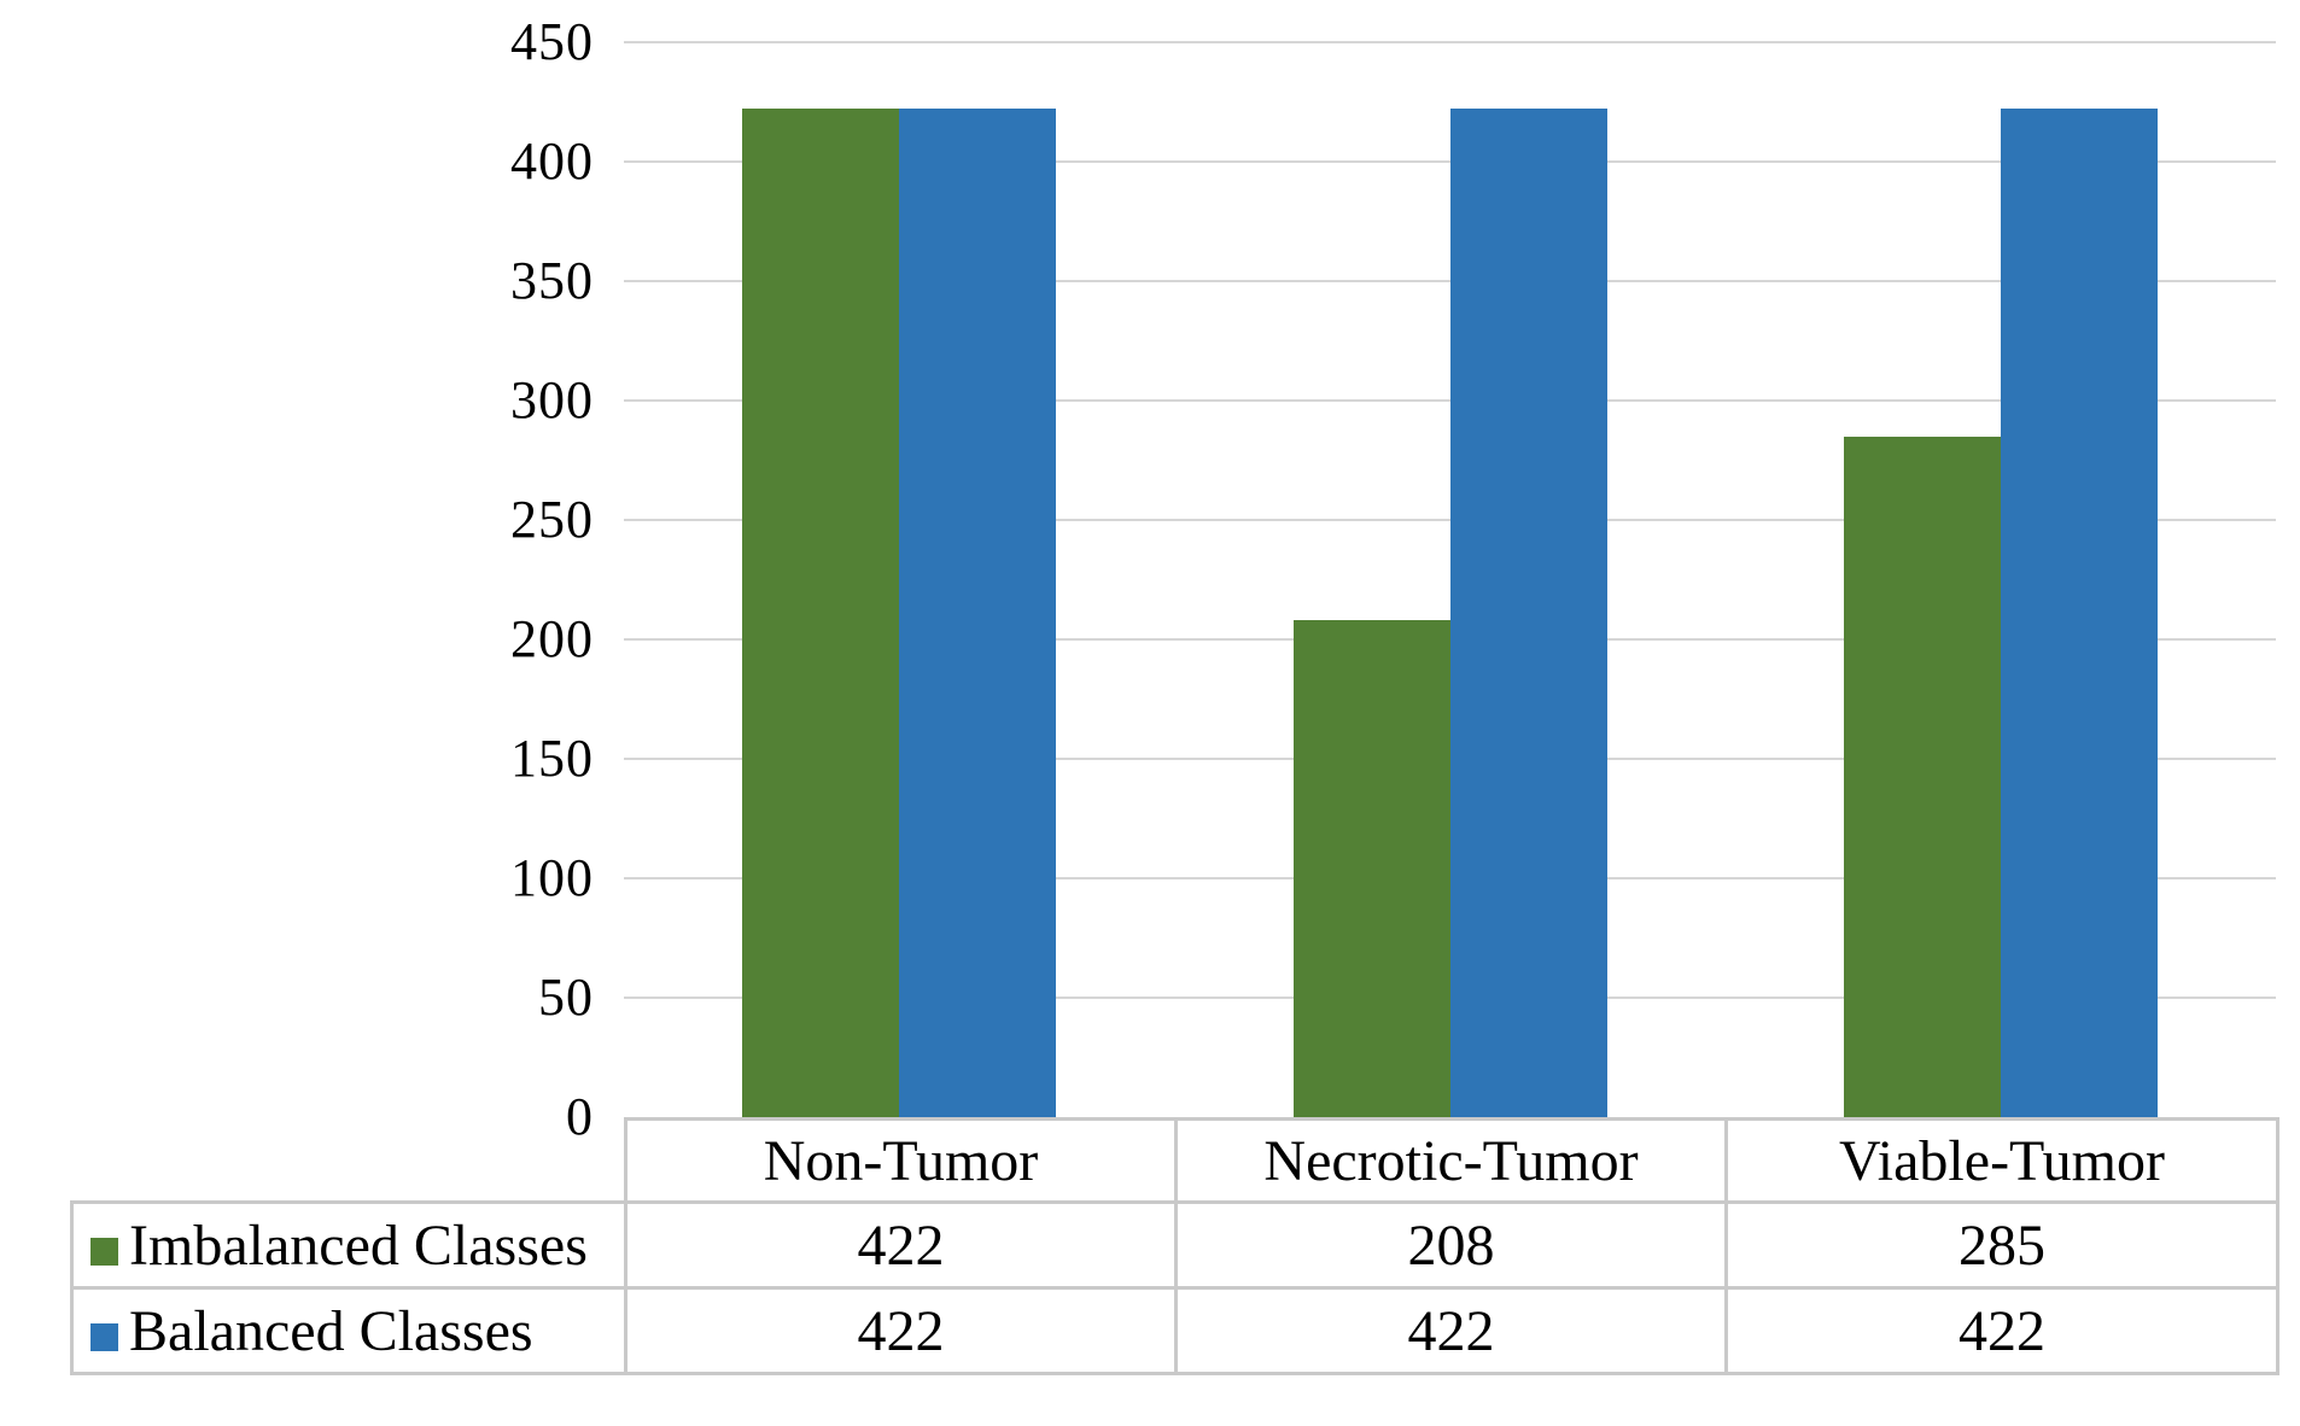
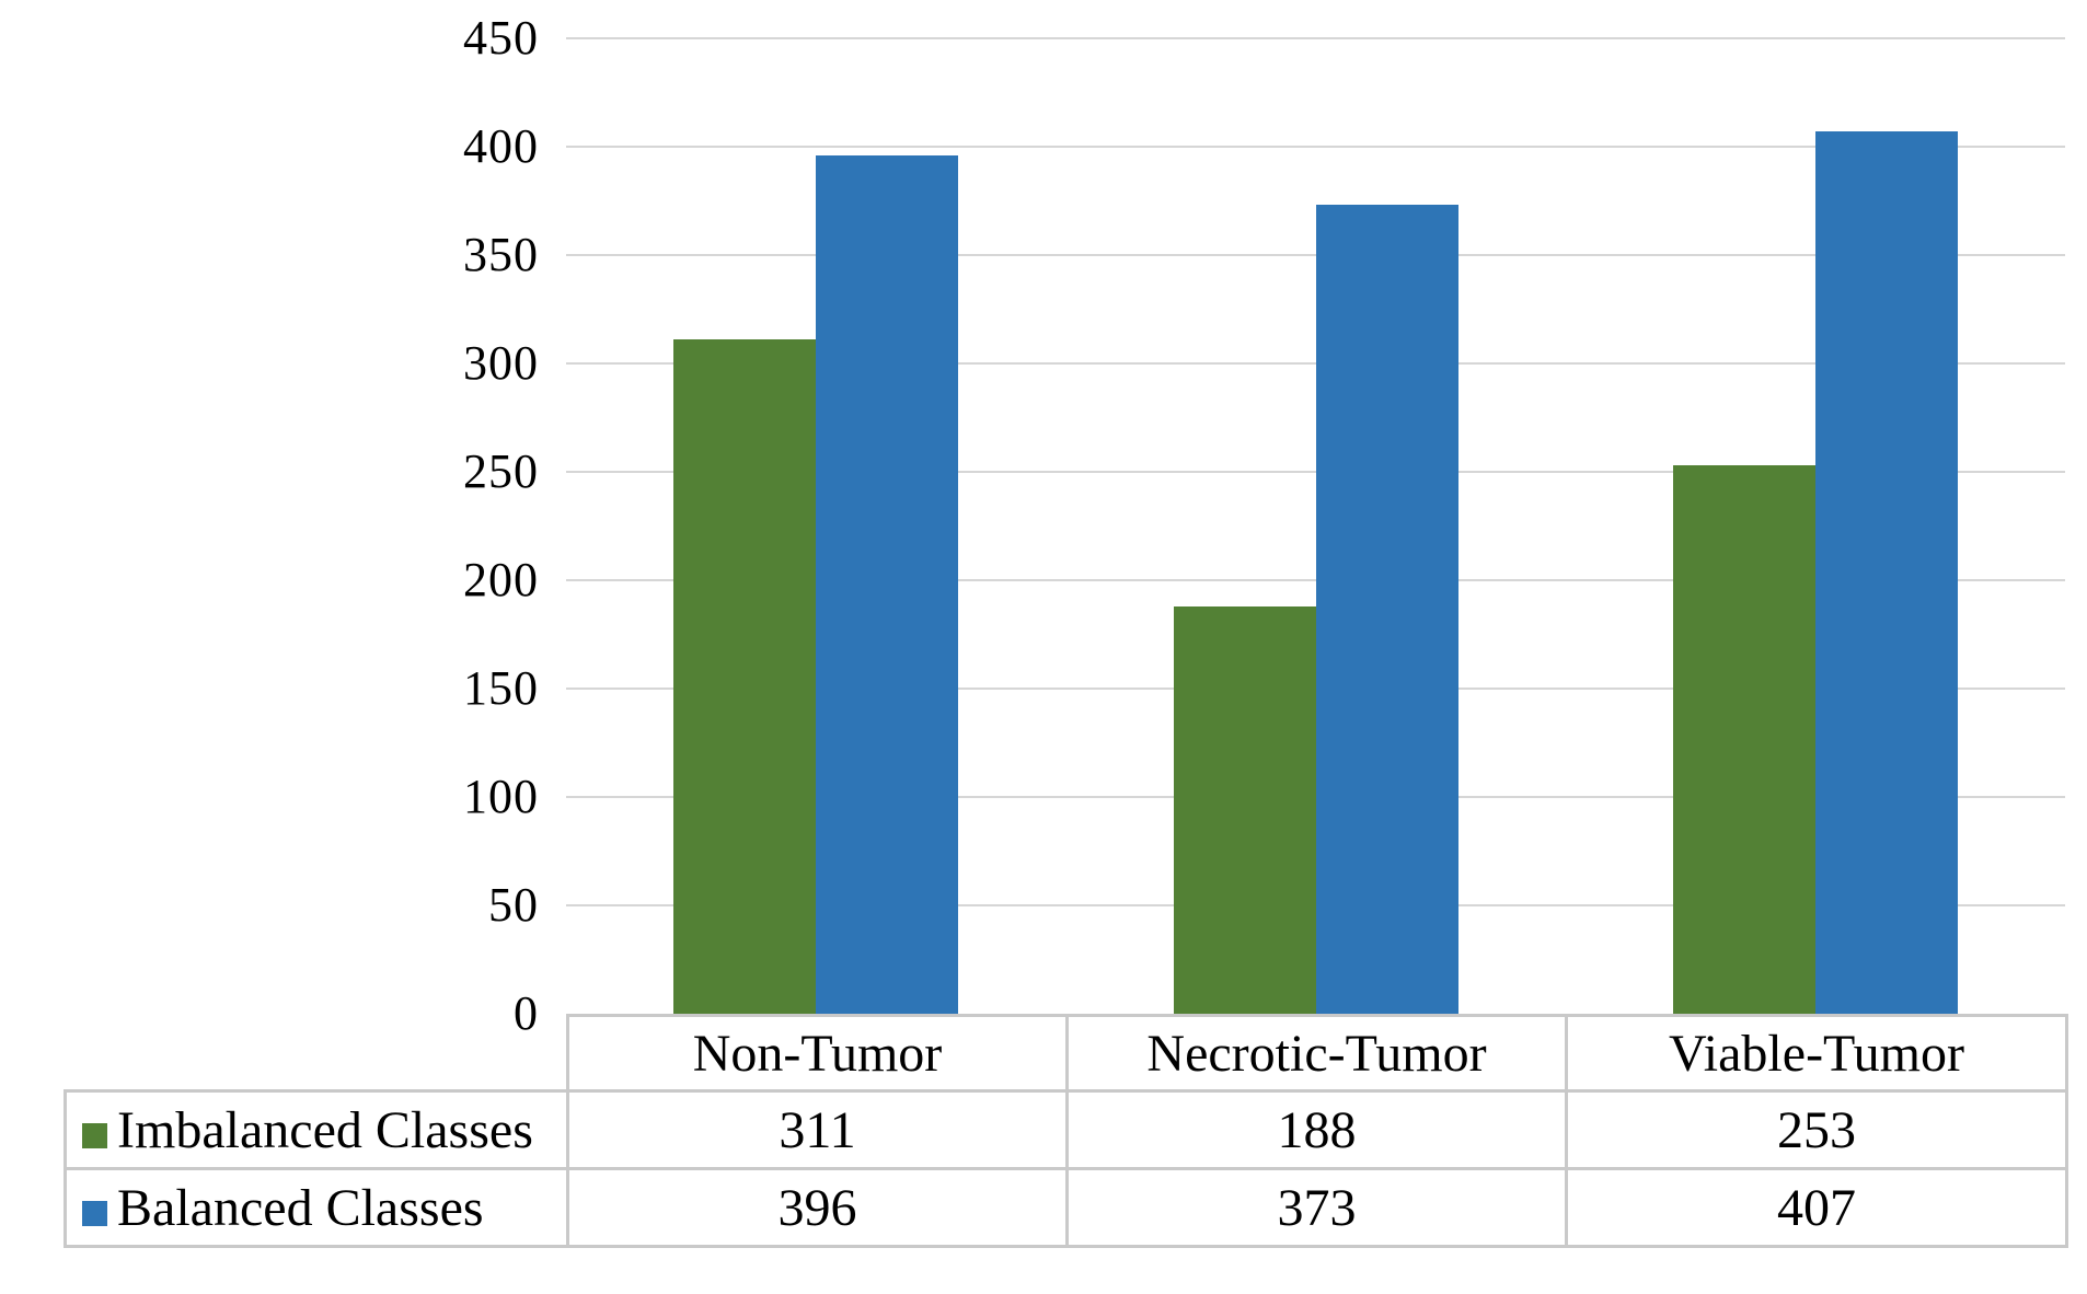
Imbalanced Classes/Non-Tumor: 422 -> 311
Balanced Classes/Non-Tumor: 422 -> 396
Imbalanced Classes/Necrotic-Tumor: 208 -> 188
Balanced Classes/Necrotic-Tumor: 422 -> 373
Imbalanced Classes/Viable-Tumor: 285 -> 253
Balanced Classes/Viable-Tumor: 422 -> 407
